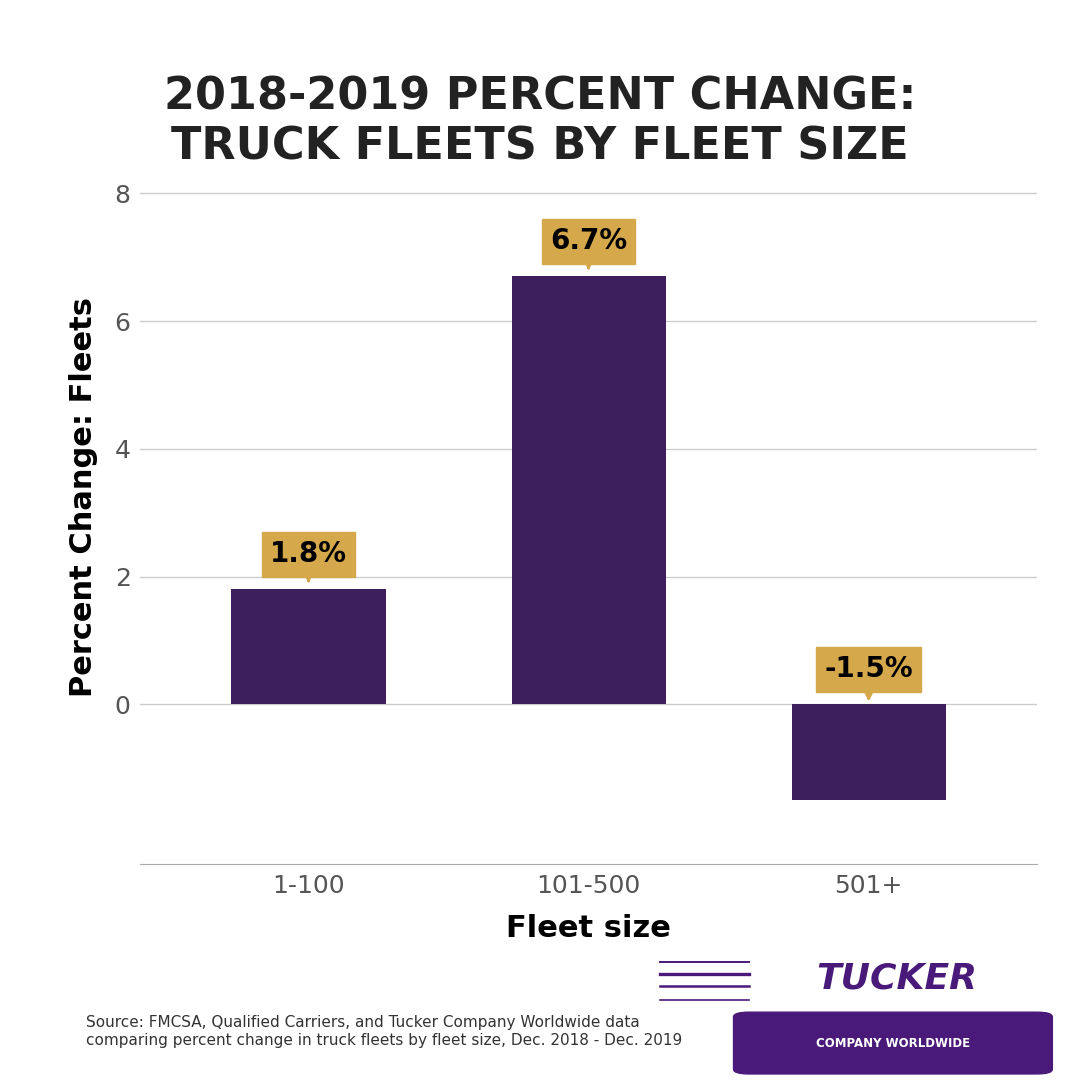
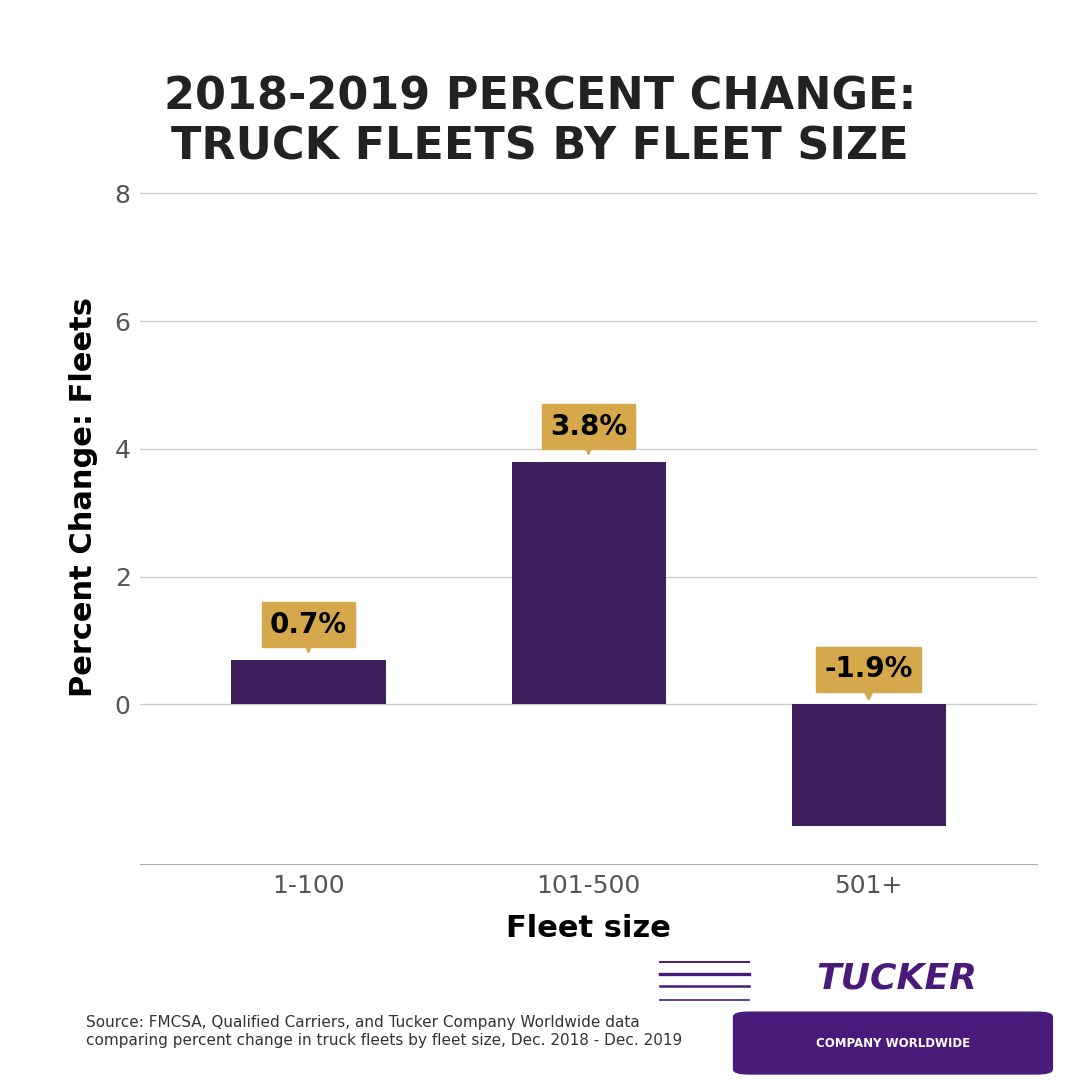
1-100: 1.8% -> 0.7%
101-500: 6.7% -> 3.8%
501+: -1.5% -> -1.9%
